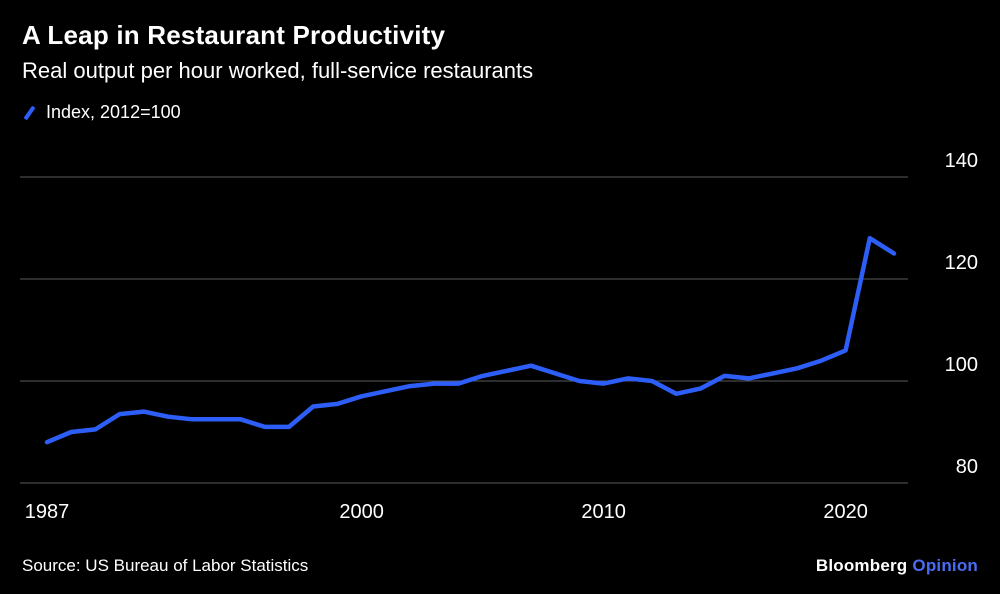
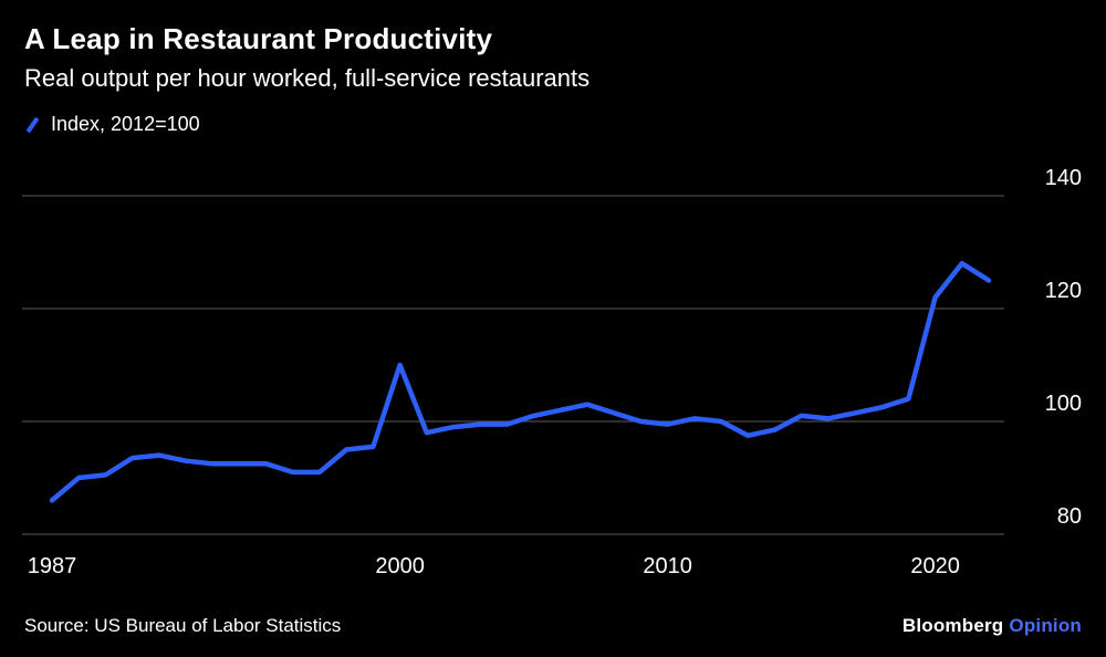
1987: 88 -> 86
2000: 97 -> 110
2020: 106 -> 122
